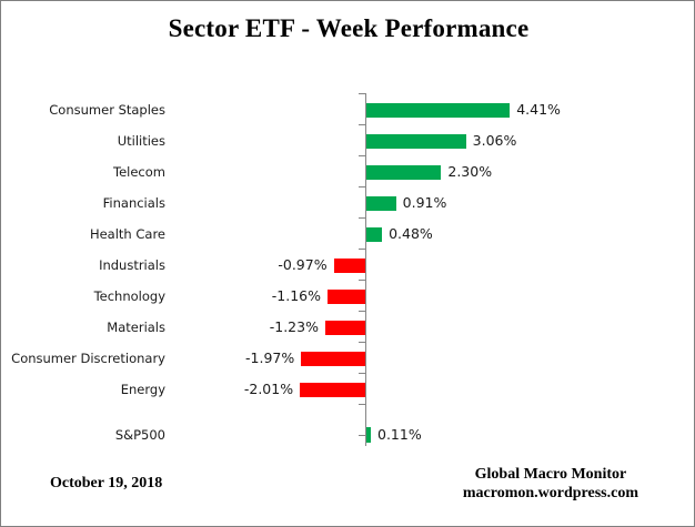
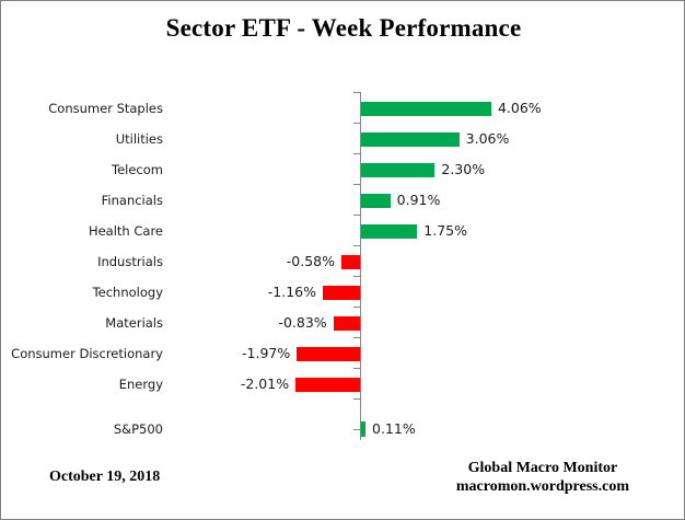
Consumer Staples: 4.41% -> 4.06%
Health Care: 0.48% -> 1.75%
Industrials: -0.97% -> -0.58%
Materials: -1.23% -> -0.83%
